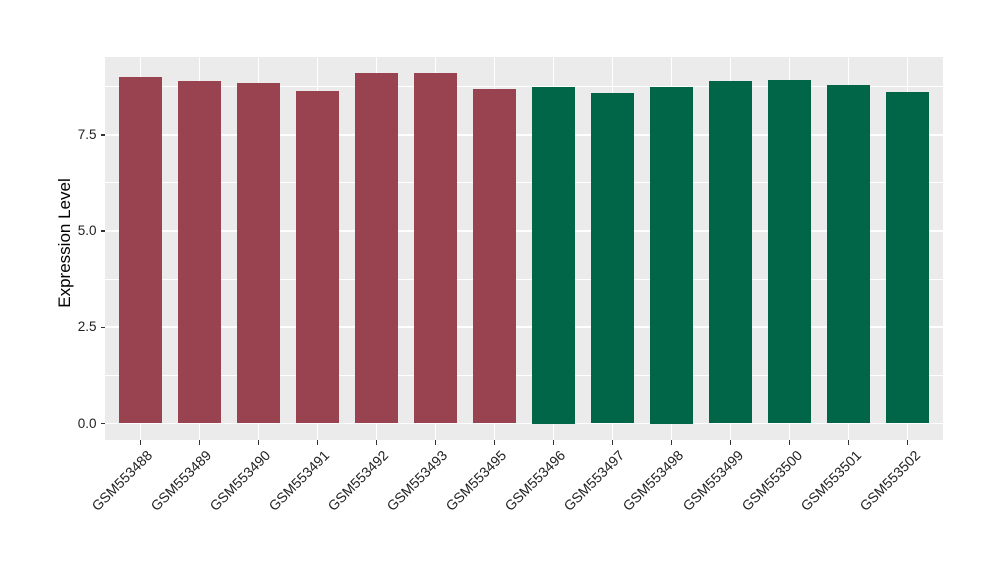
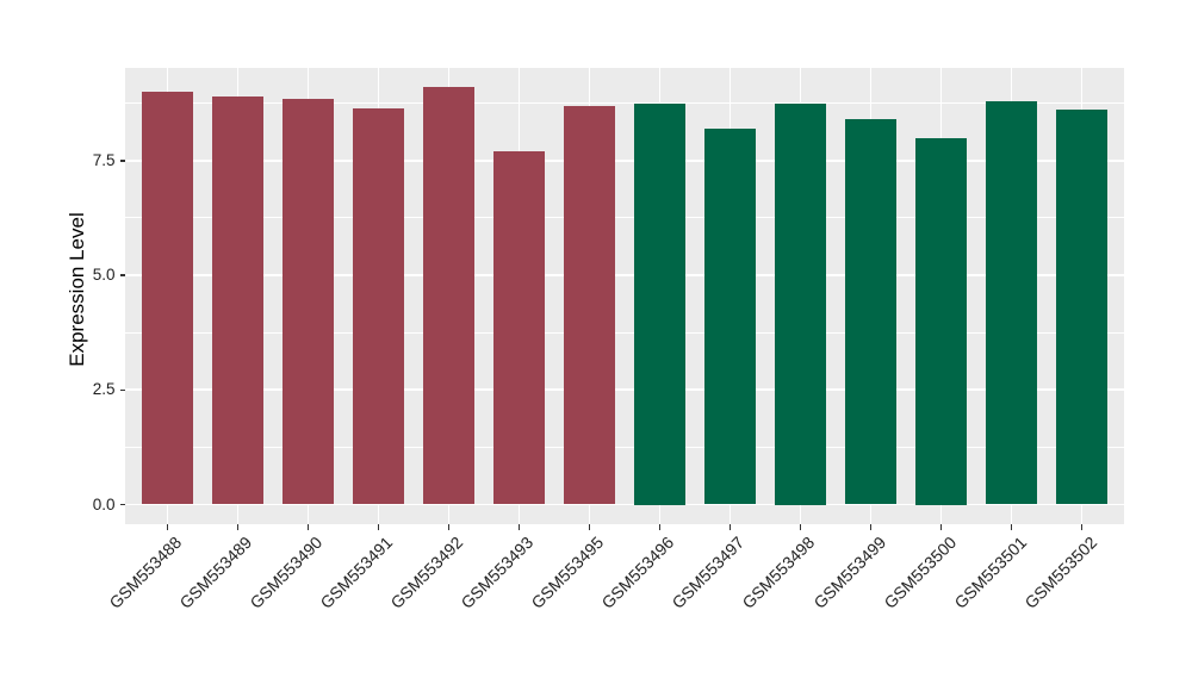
GSM553493: 9.1 -> 7.7
GSM553497: 8.6 -> 8.2
GSM553499: 8.9 -> 8.4
GSM553500: 8.9 -> 8.0
